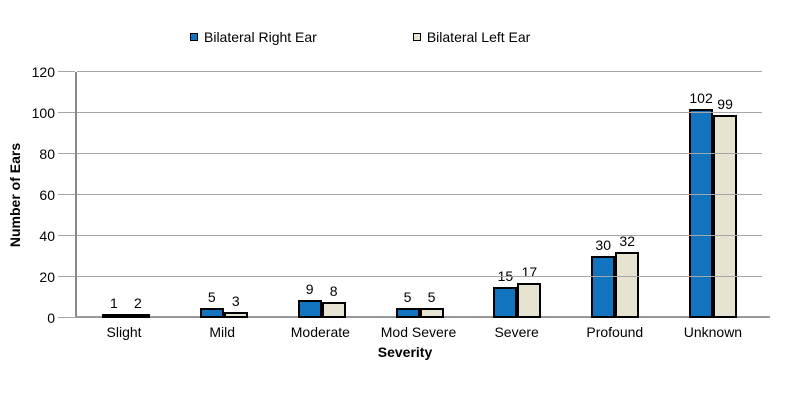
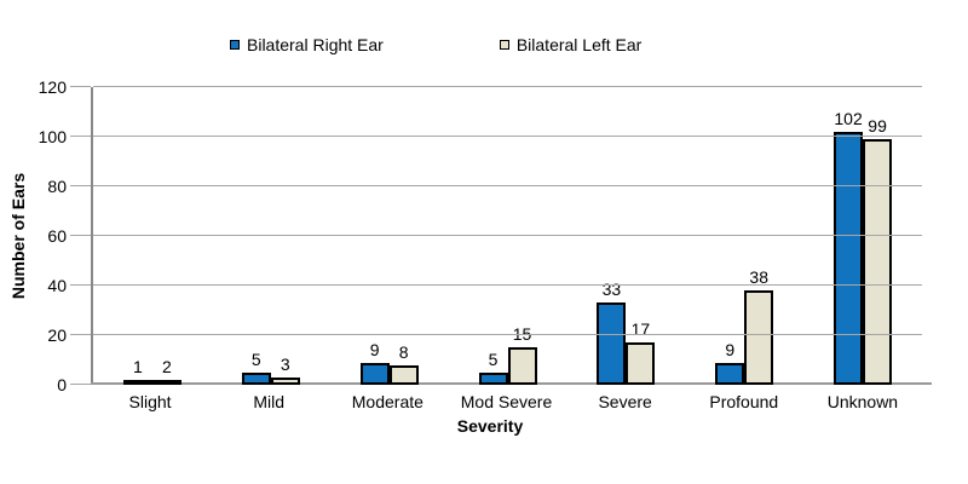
Bilateral Left Ear/Mod Severe: 5 -> 15
Bilateral Right Ear/Severe: 15 -> 33
Bilateral Right Ear/Profound: 30 -> 9
Bilateral Left Ear/Profound: 32 -> 38
